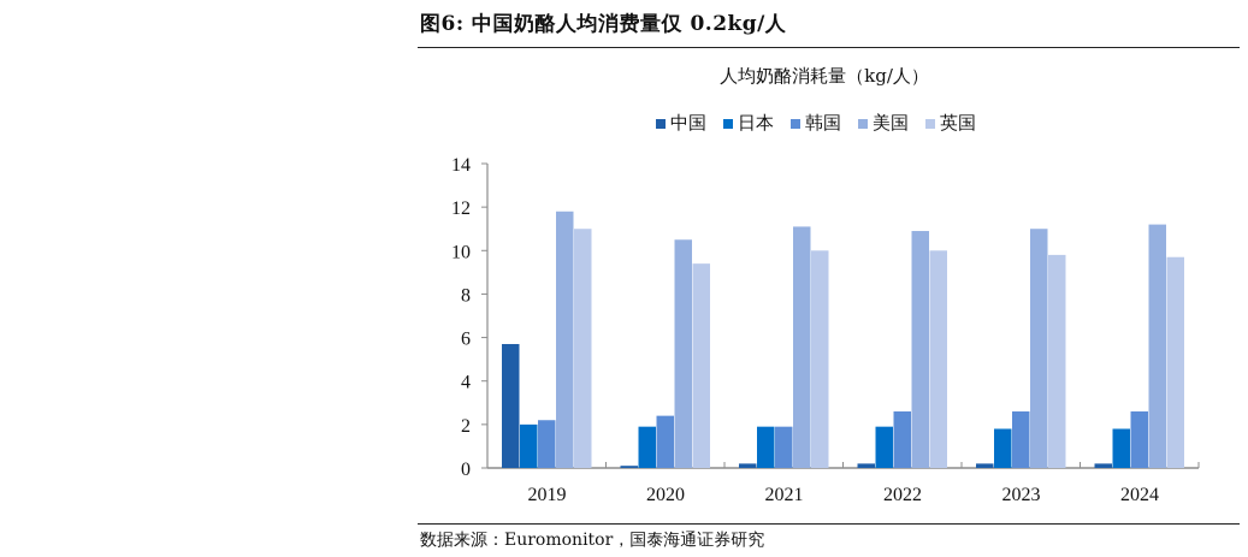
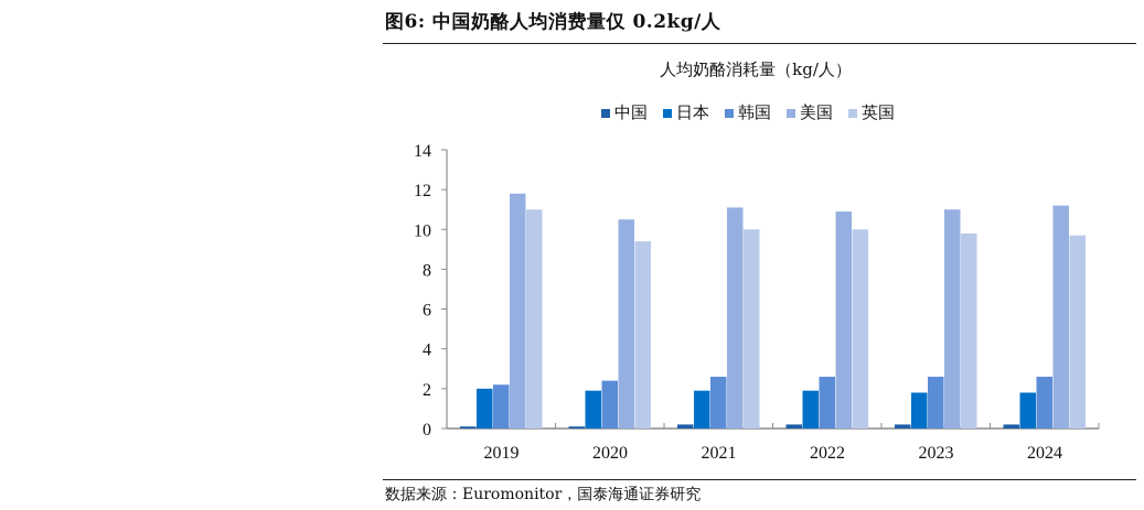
中国/2019: 5.7 -> 0.1
韩国/2021: 1.9 -> 2.6
